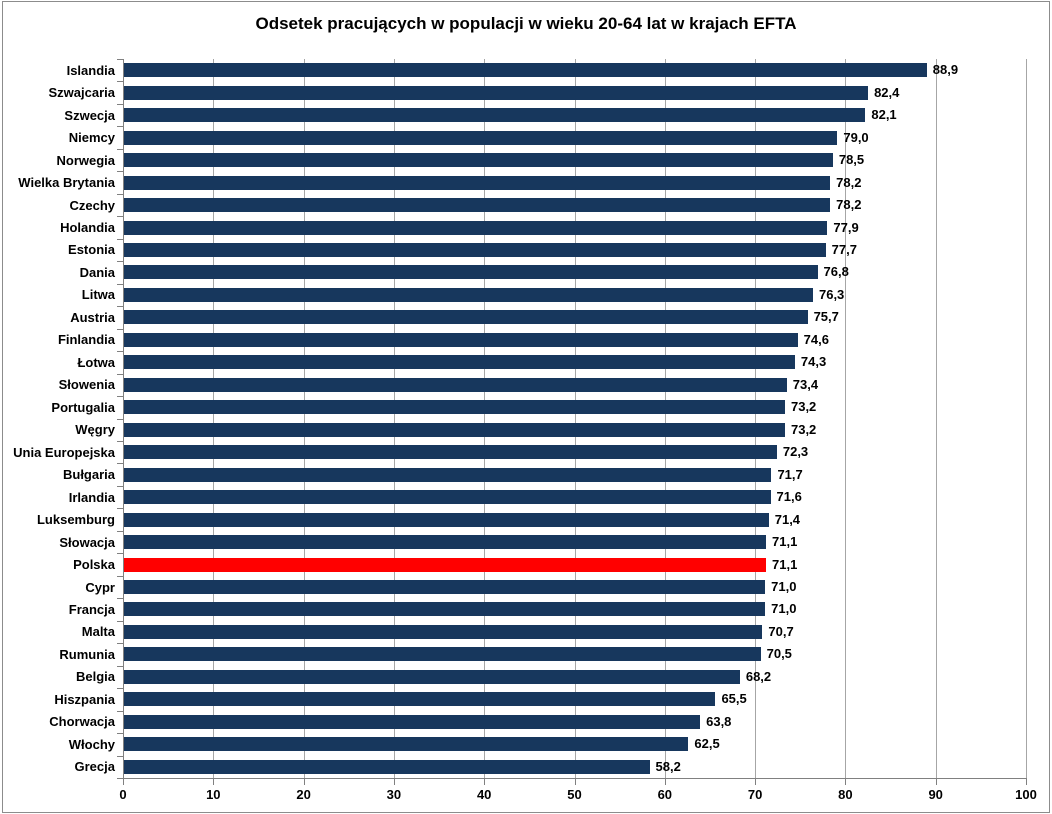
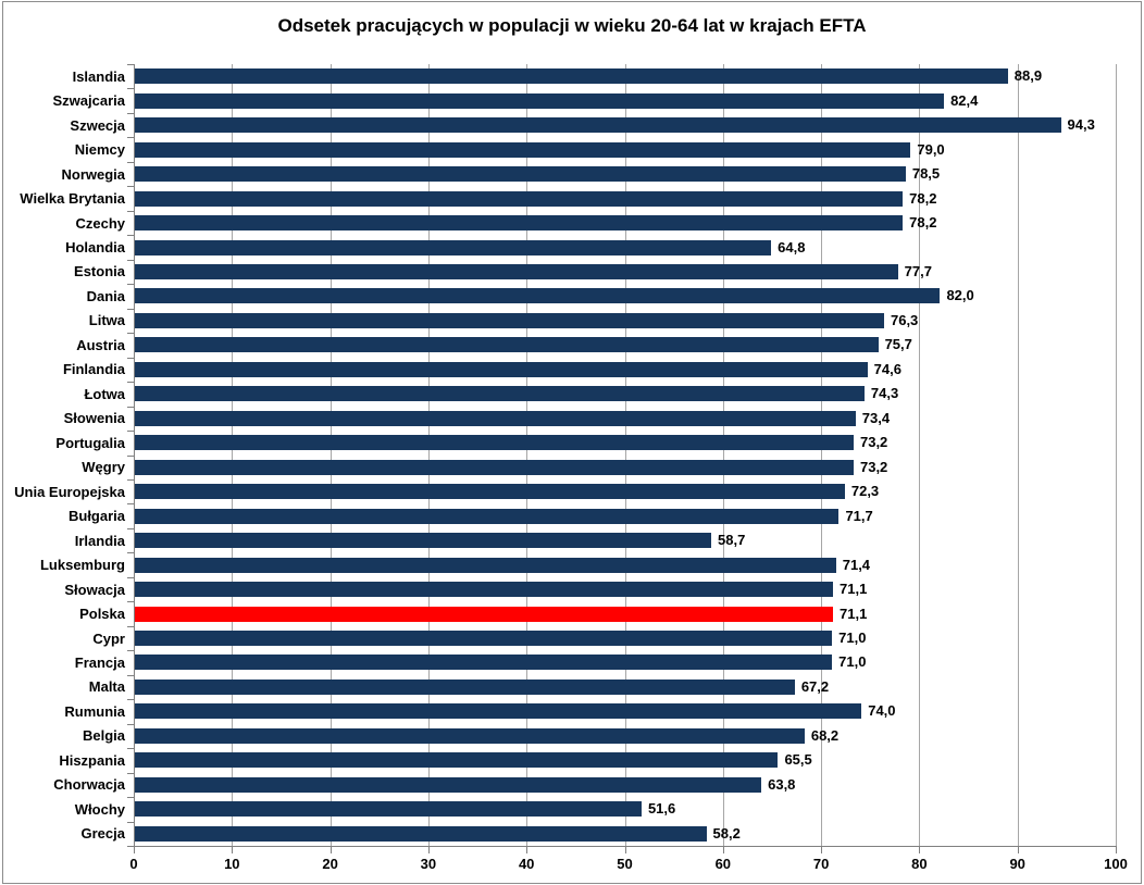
Szwecja: 82,1 -> 94,3
Holandia: 77,9 -> 64,8
Dania: 76,8 -> 82,0
Irlandia: 71,6 -> 58,7
Malta: 70,7 -> 67,2
Rumunia: 70,5 -> 74,0
Włochy: 62,5 -> 51,6
